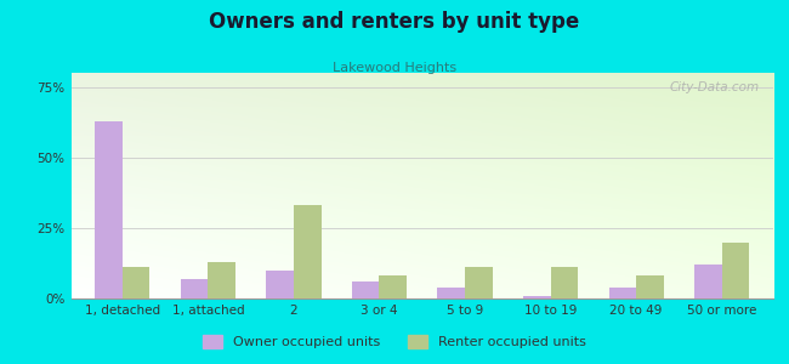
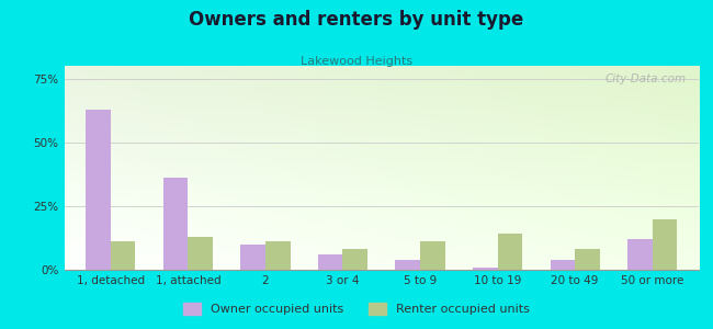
Owner occupied units/1, attached: 7% -> 36%
Renter occupied units/2: 33% -> 11%
Renter occupied units/10 to 19: 11% -> 14%
